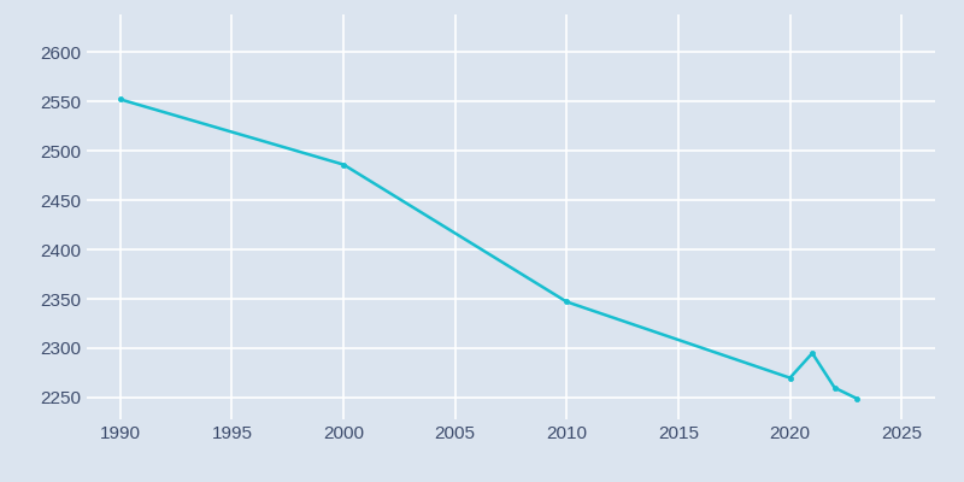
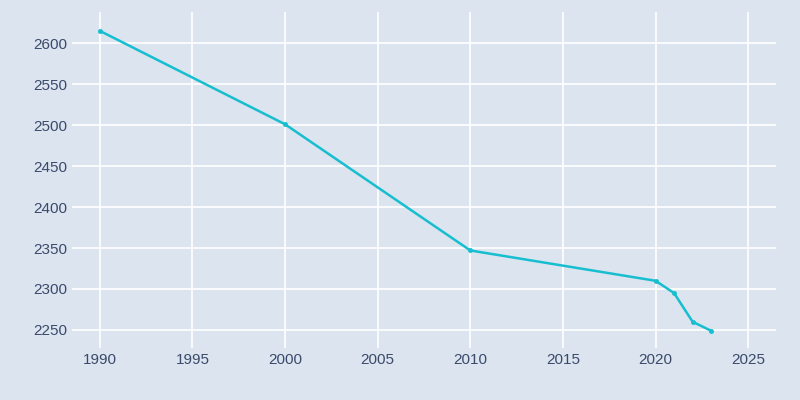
1990: 2552 -> 2615
2000: 2486 -> 2501
2020: 2270 -> 2310
